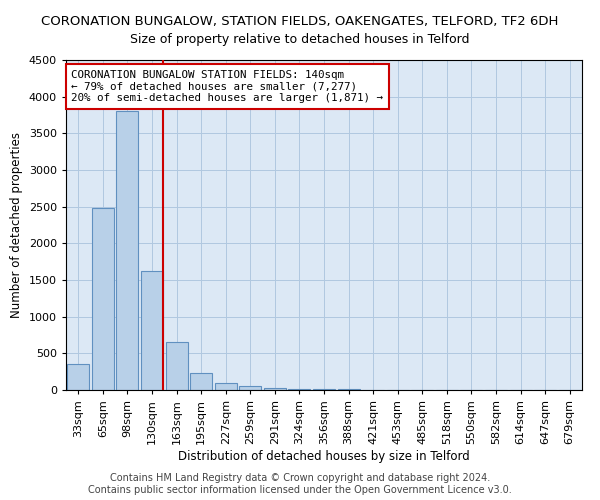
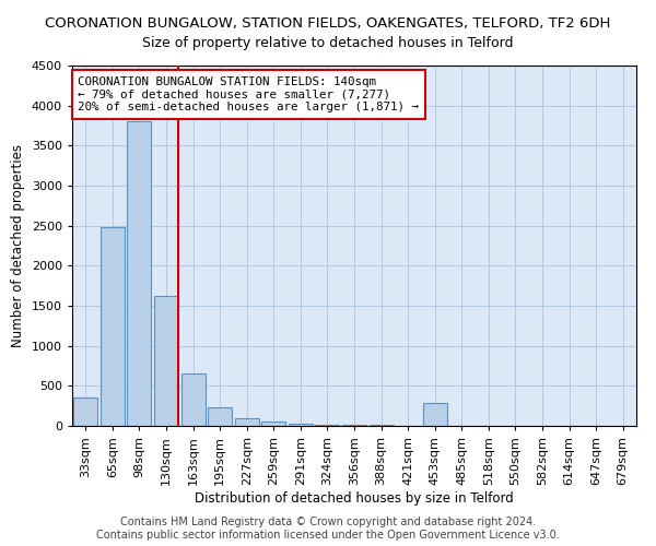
453sqm: 0 -> 280
